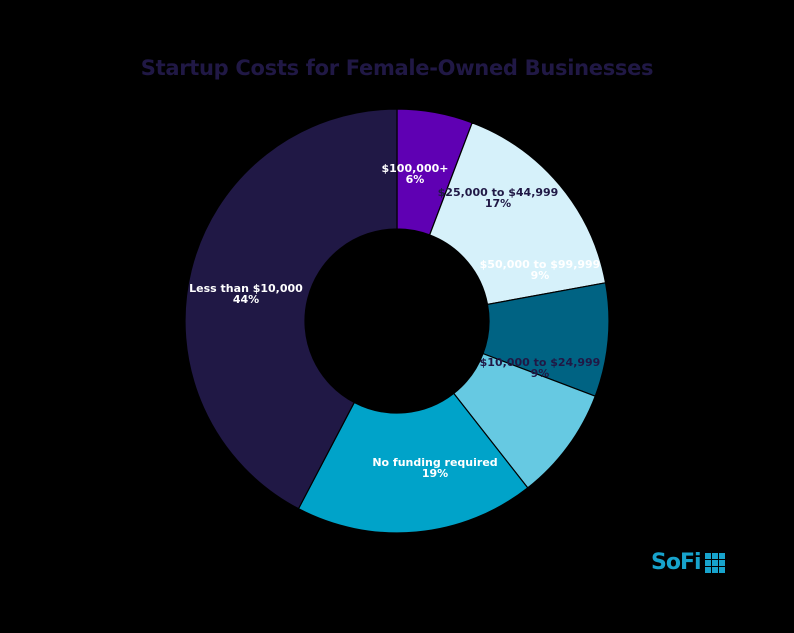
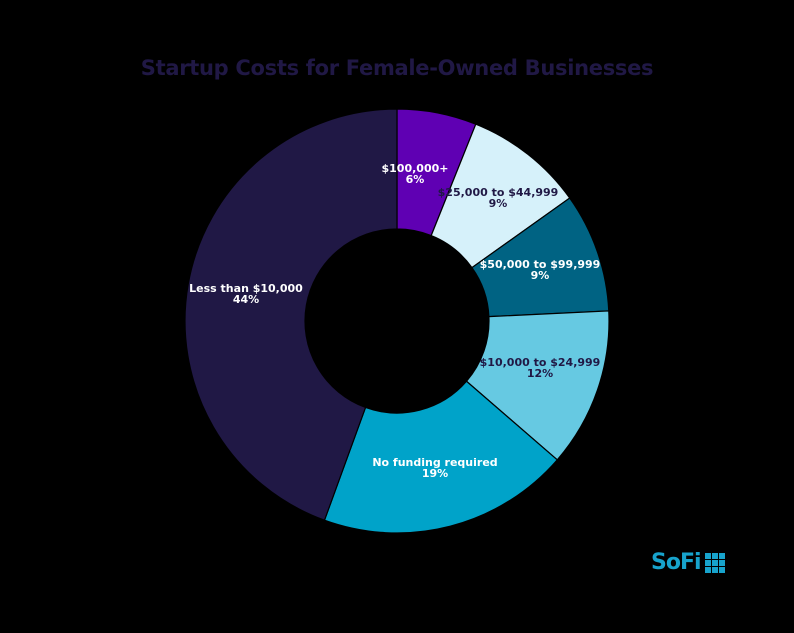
$25,000 to $44,999: 17% -> 9%
$10,000 to $24,999: 9% -> 12%
